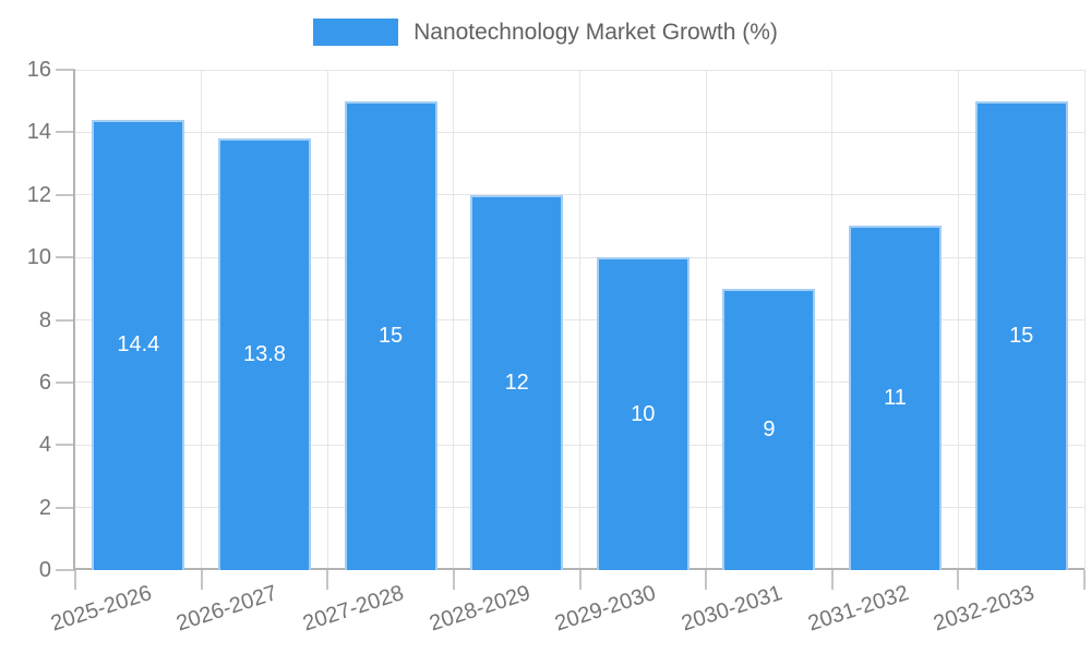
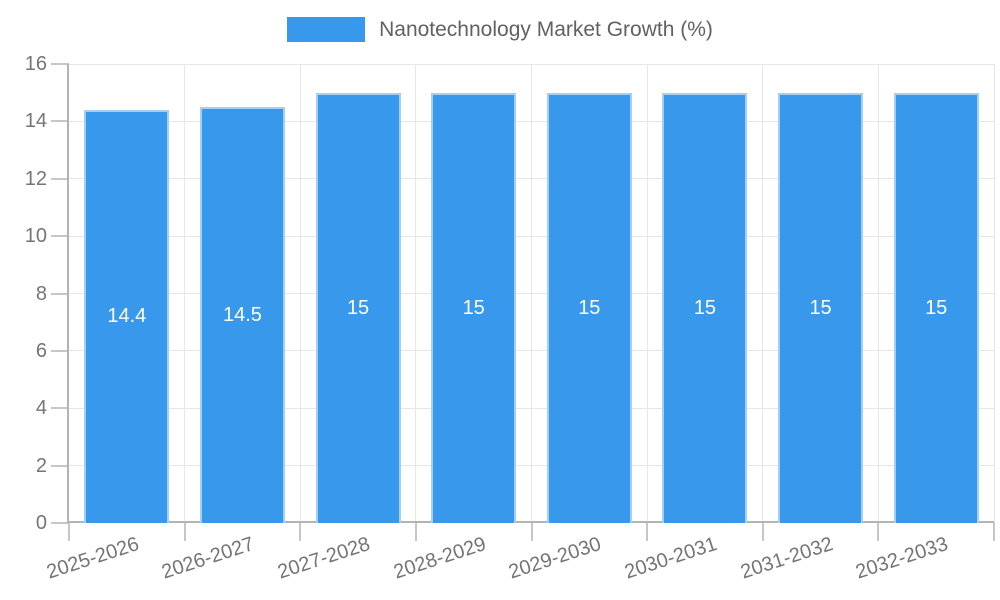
2026-2027: 13.8 -> 14.5
2028-2029: 12 -> 15
2029-2030: 10 -> 15
2030-2031: 9 -> 15
2031-2032: 11 -> 15
